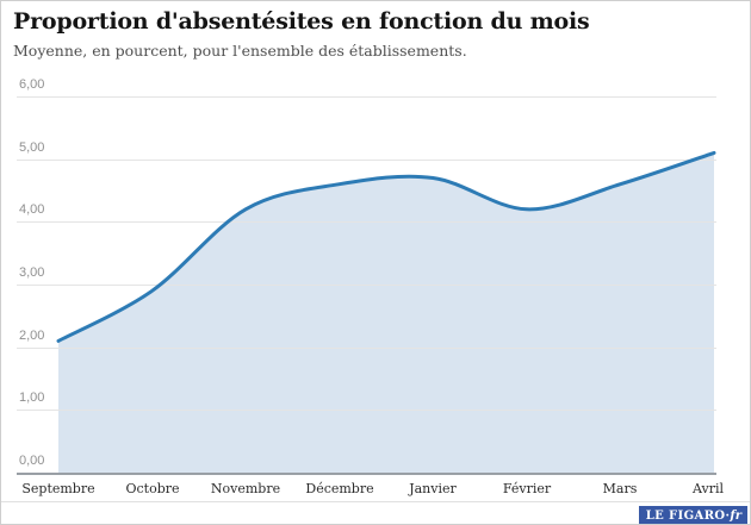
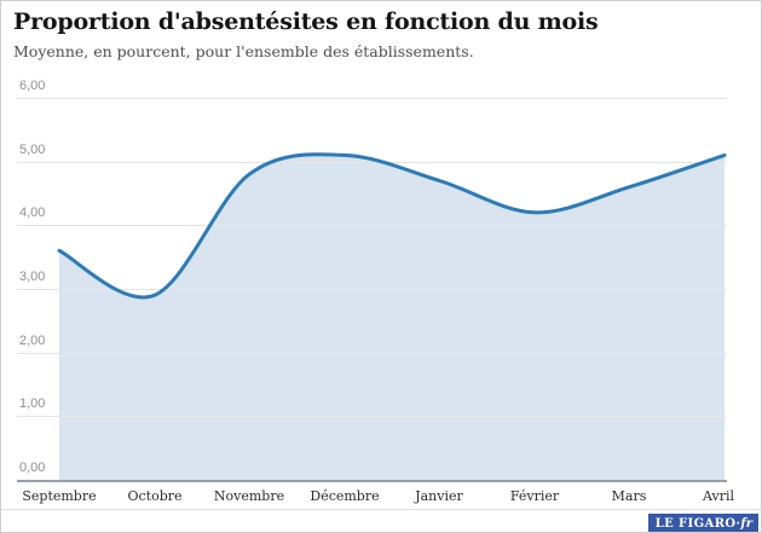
Septembre: 2,1 -> 3,6
Novembre: 4,2 -> 4,8
Décembre: 4,6 -> 5,1
